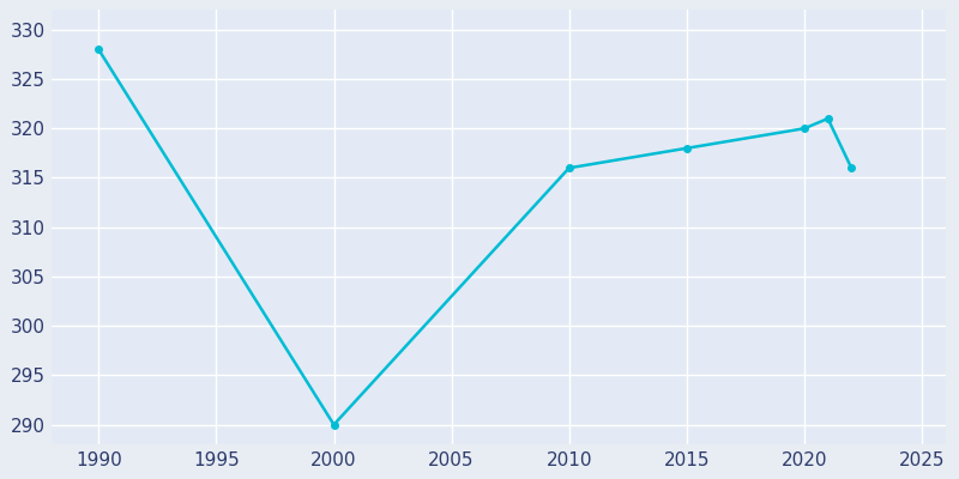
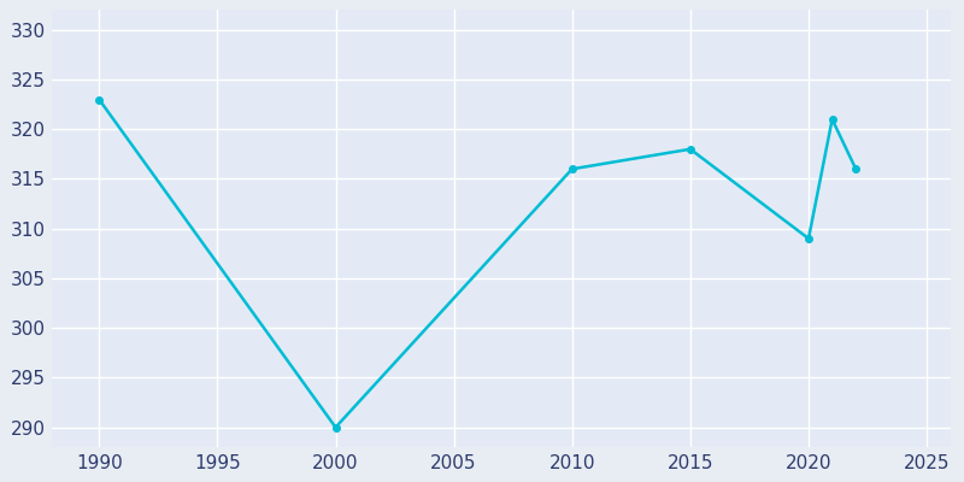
1990: 328 -> 323
2020: 320 -> 309
